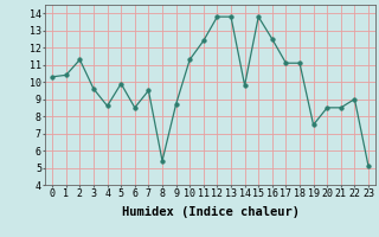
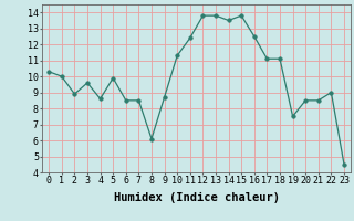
1: 10.4 -> 10.0
2: 11.3 -> 8.9
7: 9.5 -> 8.5
8: 5.4 -> 6.1
14: 9.8 -> 13.5
23: 5.1 -> 4.5
